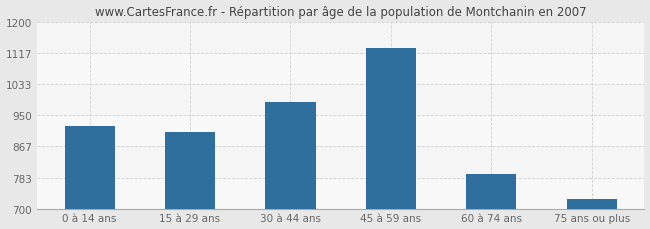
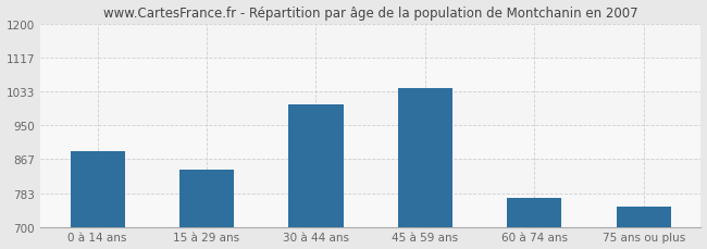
0 à 14 ans: 920 -> 885
15 à 29 ans: 905 -> 840
30 à 44 ans: 985 -> 1000
45 à 59 ans: 1130 -> 1040
60 à 74 ans: 793 -> 770
75 ans ou plus: 725 -> 750
